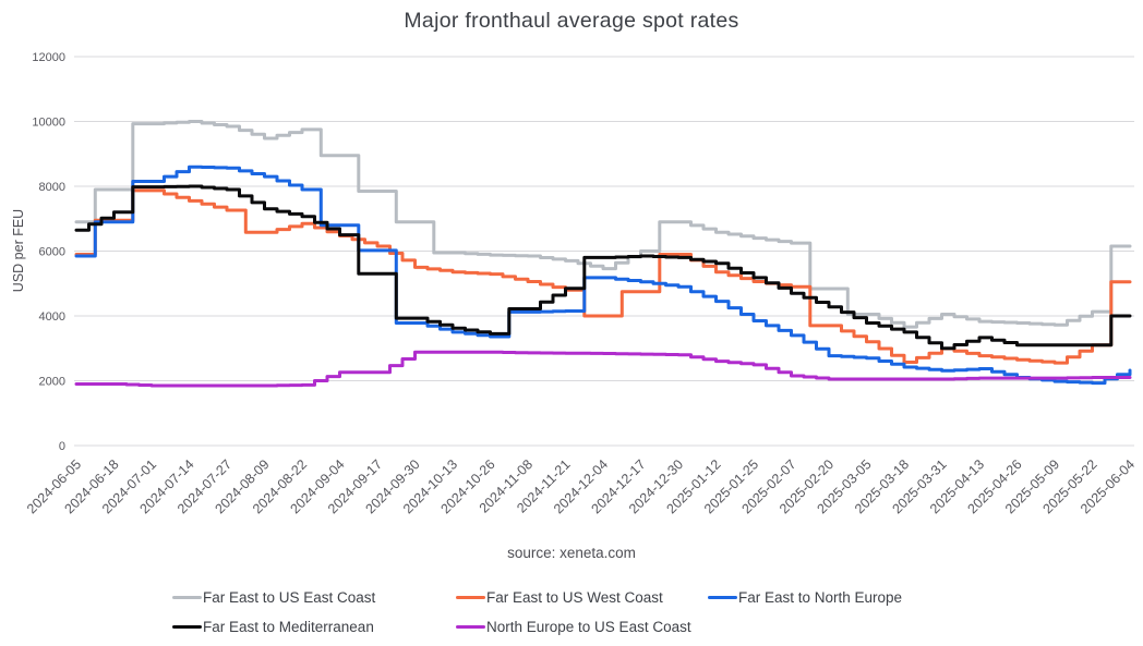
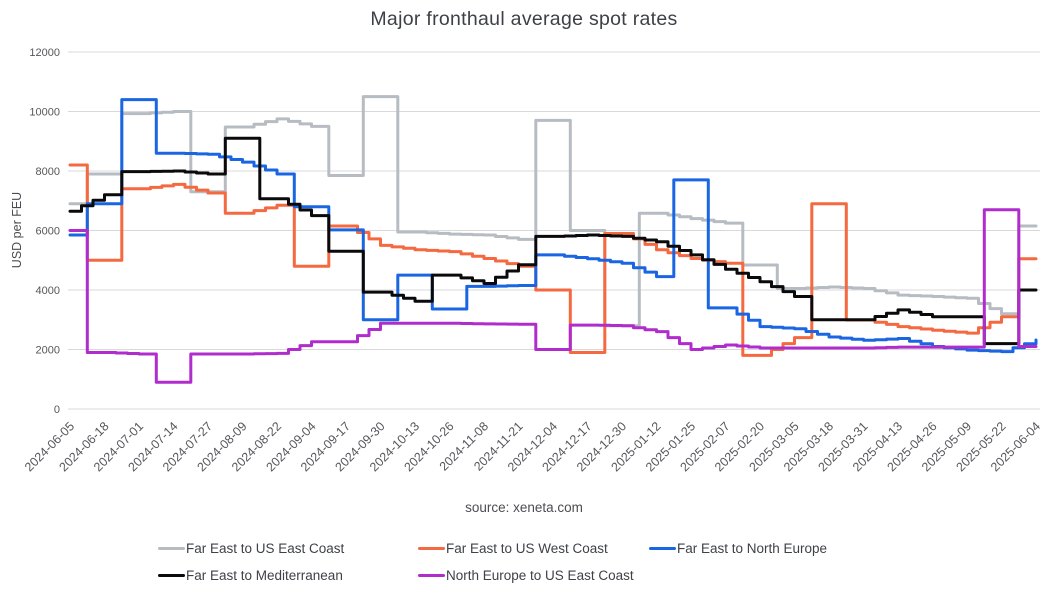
Far East to US West Coast/2024-06-05: 5900 -> 8200
North Europe to US East Coast/2024-06-05: 1900 -> 6000
Far East to US West Coast/2024-06-18: 7000 -> 5000
Far East to US West Coast/2024-07-01: 7900 -> 7400
Far East to North Europe/2024-07-01: 8200 -> 10400
North Europe to US East Coast/2024-07-14: 1800 -> 900
Far East to US East Coast/2024-07-27: 9800 -> 7300
Far East to Mediterranean/2024-08-09: 7300 -> 9100
Far East to US East Coast/2024-09-04: 9000 -> 9500
Far East to US West Coast/2024-09-04: 6500 -> 4800
Far East to US East Coast/2024-09-30: 6900 -> 10500
Far East to North Europe/2024-09-30: 3800 -> 3000
Far East to North Europe/2024-10-13: 3500 -> 4500
Far East to Mediterranean/2024-10-26: 3400 -> 4500
Far East to US East Coast/2024-12-04: 5500 -> 9700
North Europe to US East Coast/2024-12-04: 2800 -> 2000
Far East to US West Coast/2024-12-17: 4800 -> 1900
Far East to US East Coast/2024-12-30: 6900 -> 2800
Far East to North Europe/2025-01-25: 3800 -> 7700
North Europe to US East Coast/2025-01-25: 2500 -> 2000
Far East to US West Coast/2025-02-20: 3700 -> 1800
Far East to US West Coast/2025-03-05: 3200 -> 2400
Far East to US East Coast/2025-03-18: 3700 -> 4100
Far East to US West Coast/2025-03-18: 2600 -> 6900
Far East to Mediterranean/2025-03-18: 3500 -> 3000
Far East to US East Coast/2025-05-22: 4100 -> 3200
Far East to Mediterranean/2025-05-22: 3100 -> 2200
North Europe to US East Coast/2025-05-22: 2100 -> 6700
